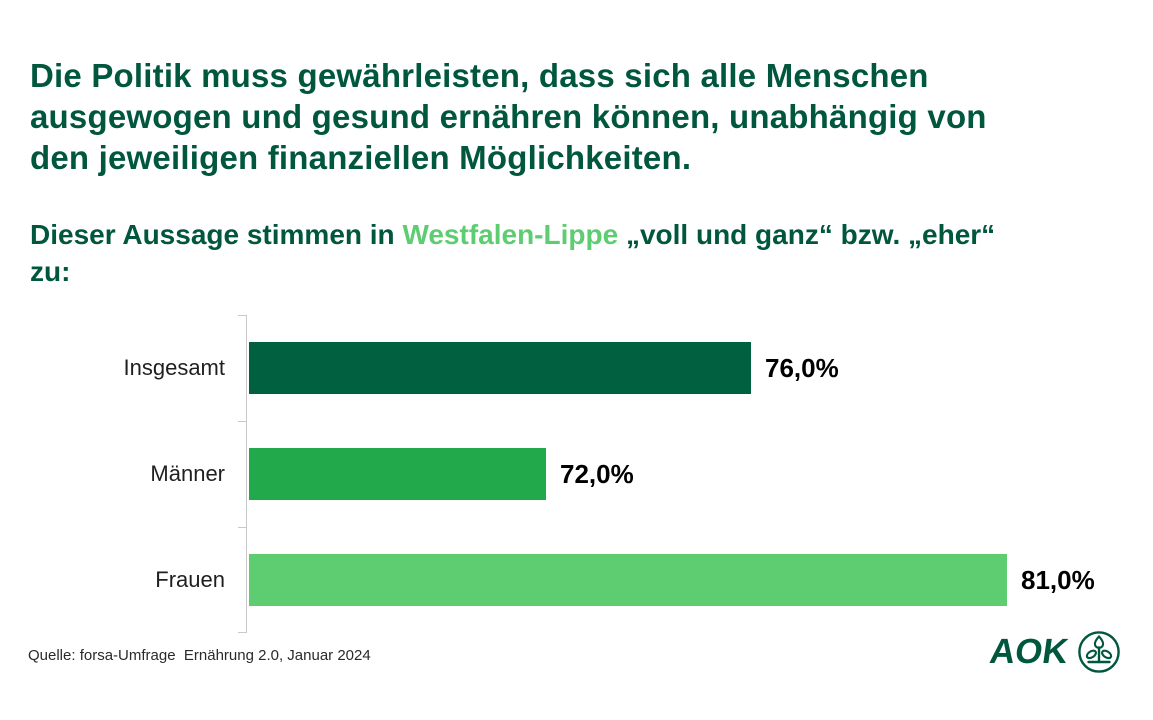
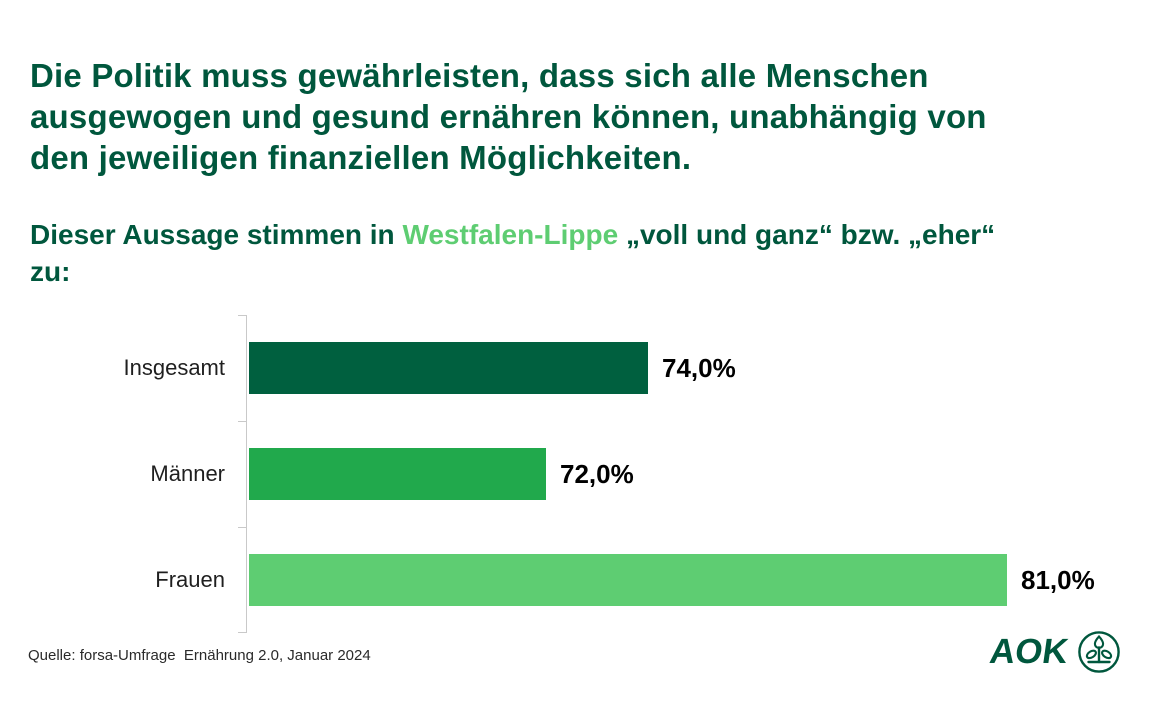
Insgesamt: 76,0% -> 74,0%
